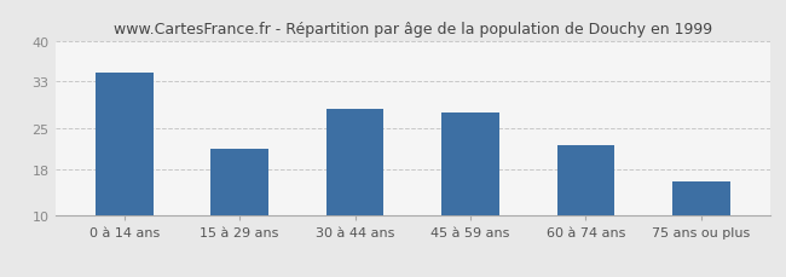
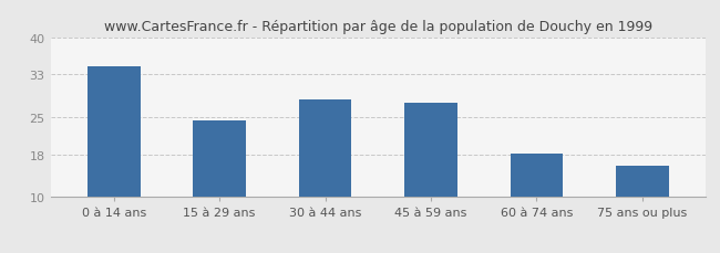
15 à 29 ans: 21.5 -> 24.3
60 à 74 ans: 22.0 -> 18.2
